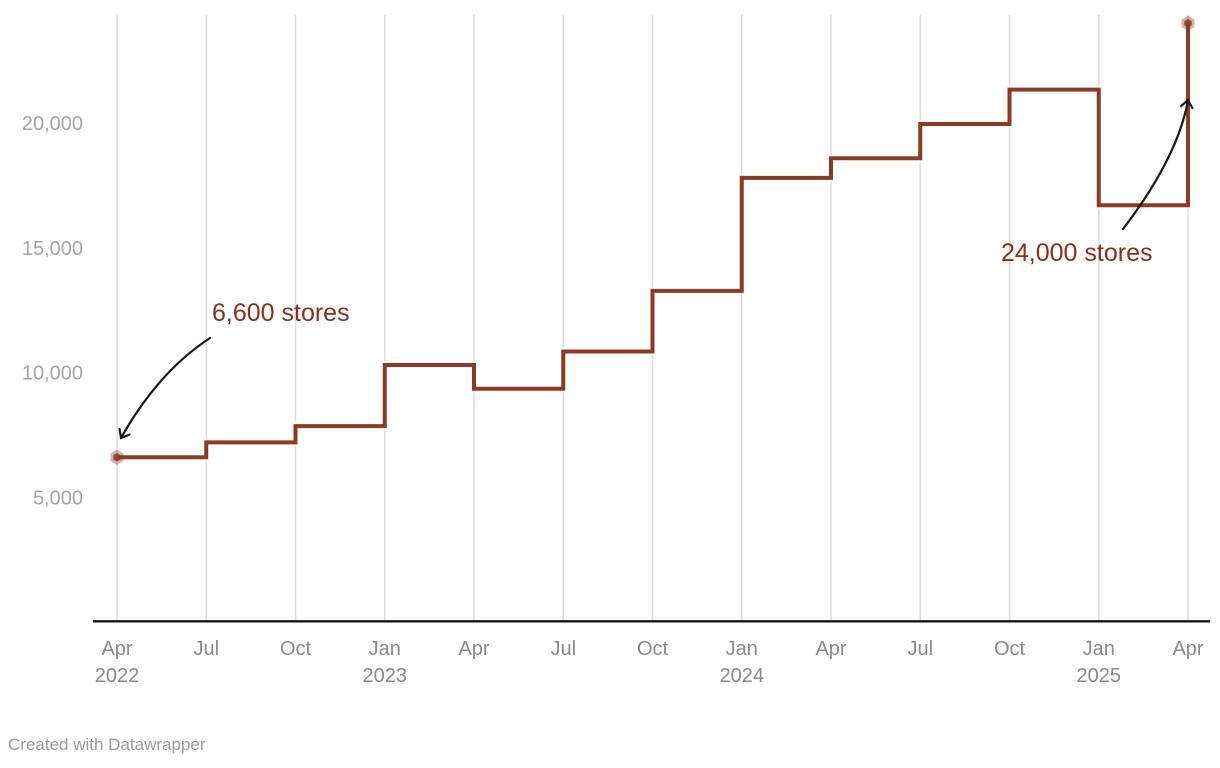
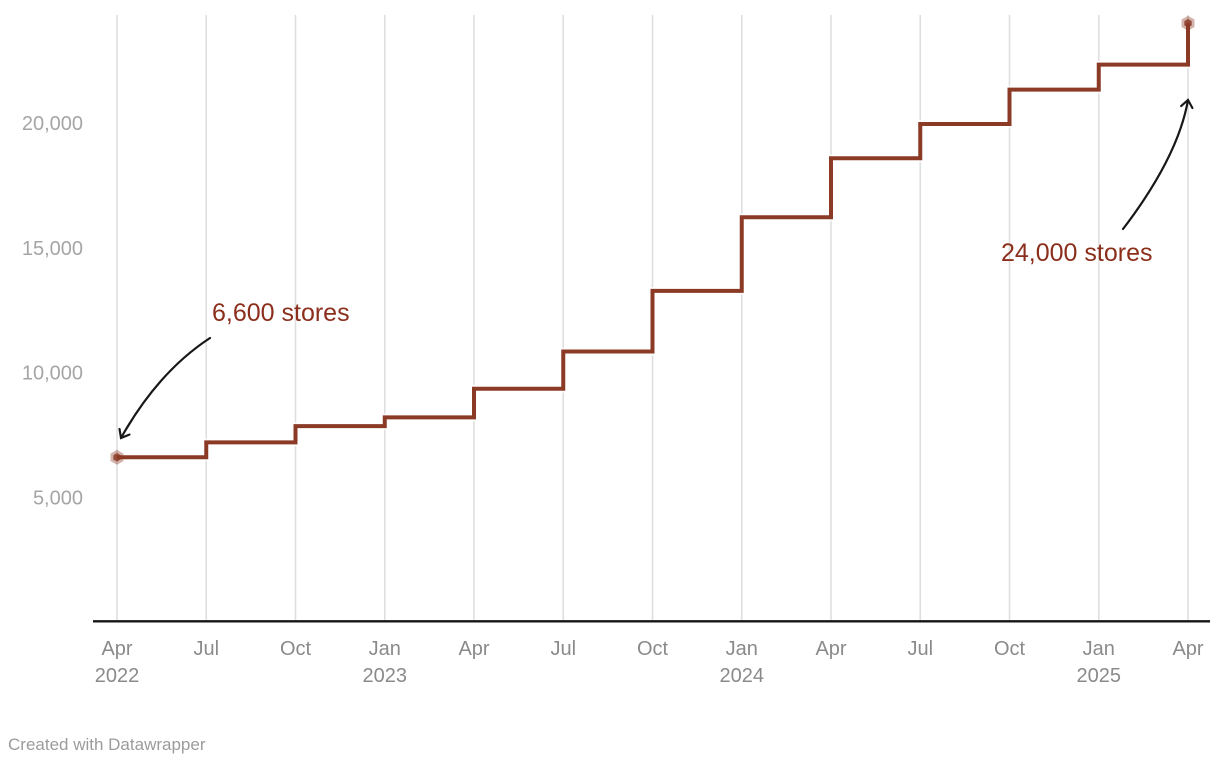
Jan 2023: 10300 -> 8200
Jan 2024: 17800 -> 16200
Jan 2025: 16700 -> 22300
